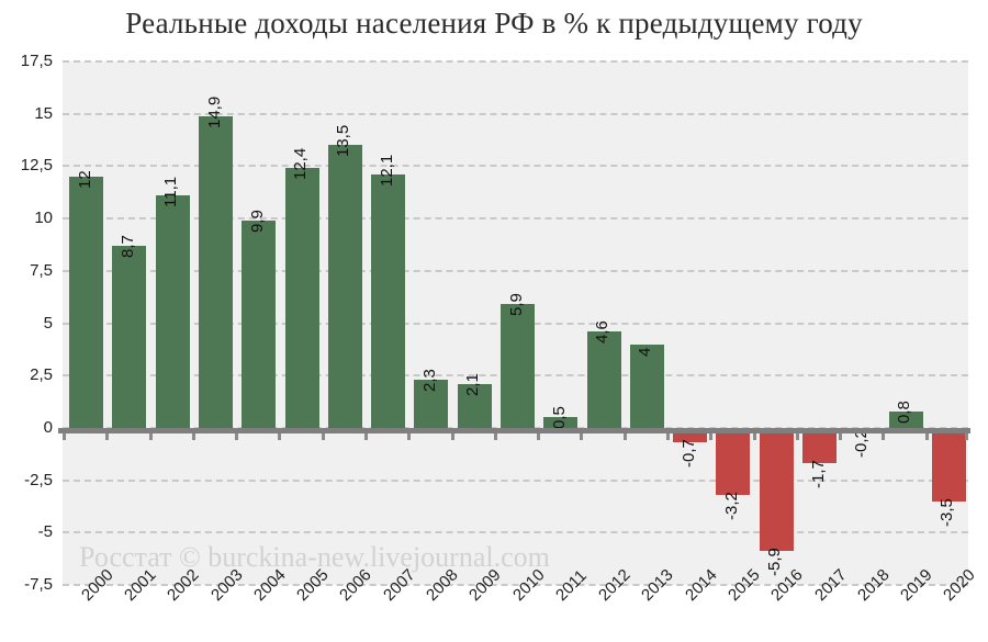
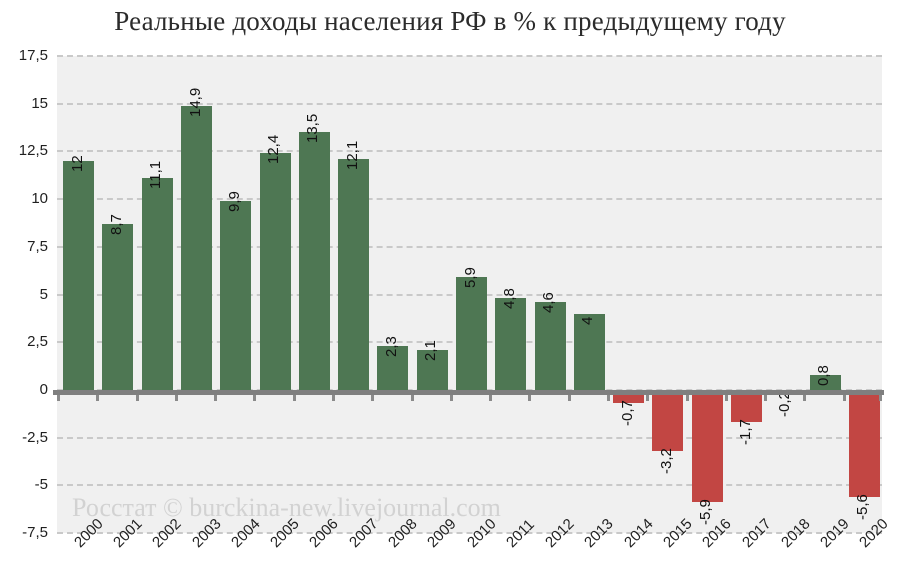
2011: 0,5 -> 4,8
2020: -3,5 -> -5,6
